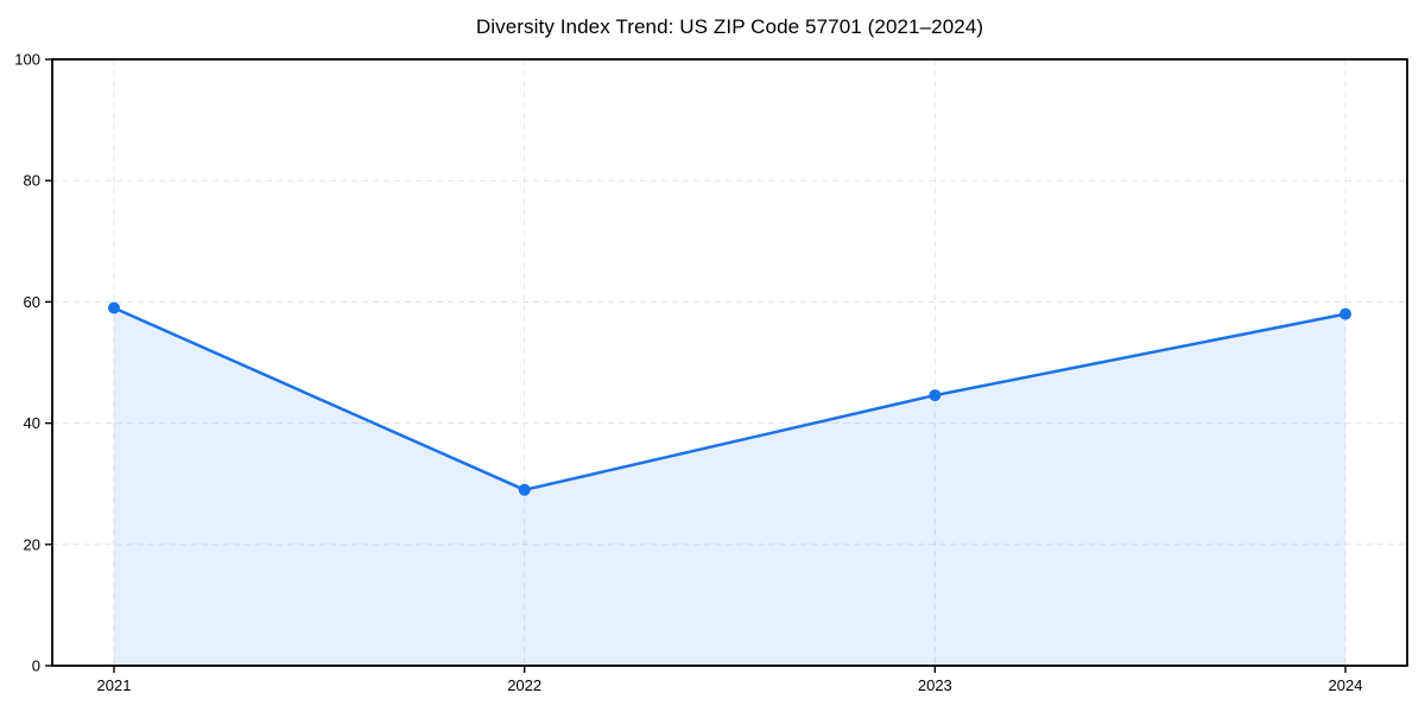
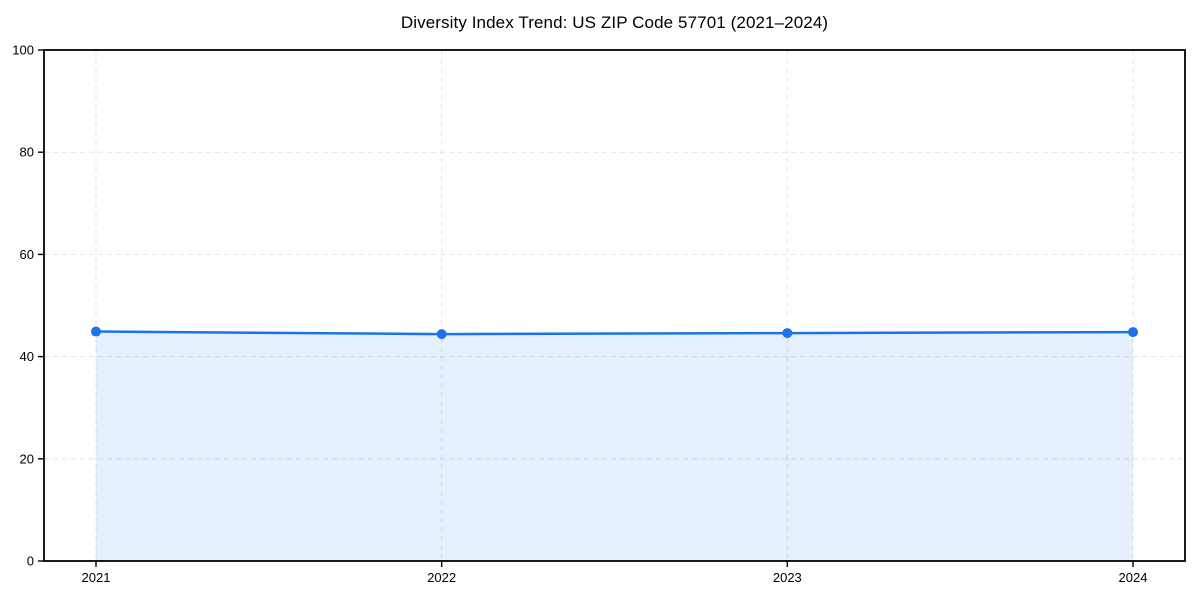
2021: 59 -> 45
2022: 29 -> 44
2024: 58 -> 45
